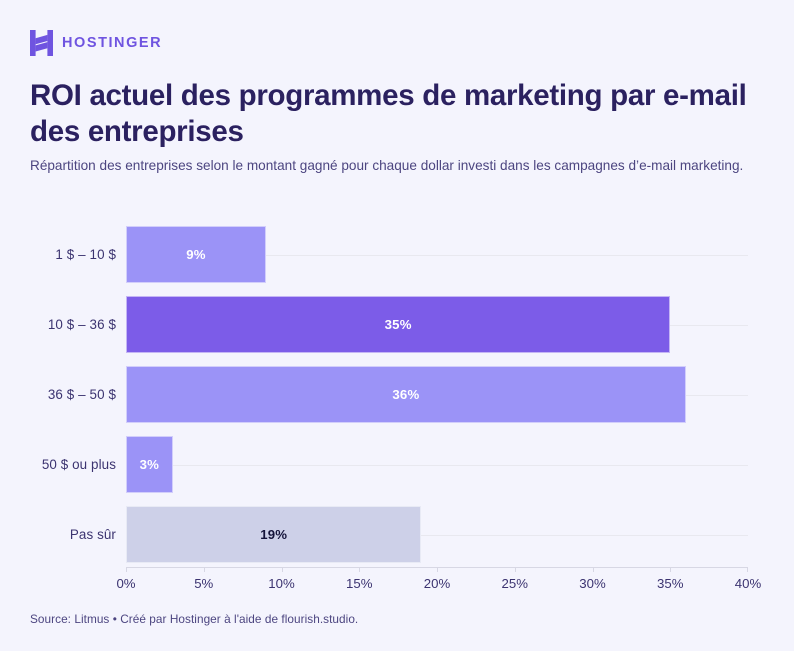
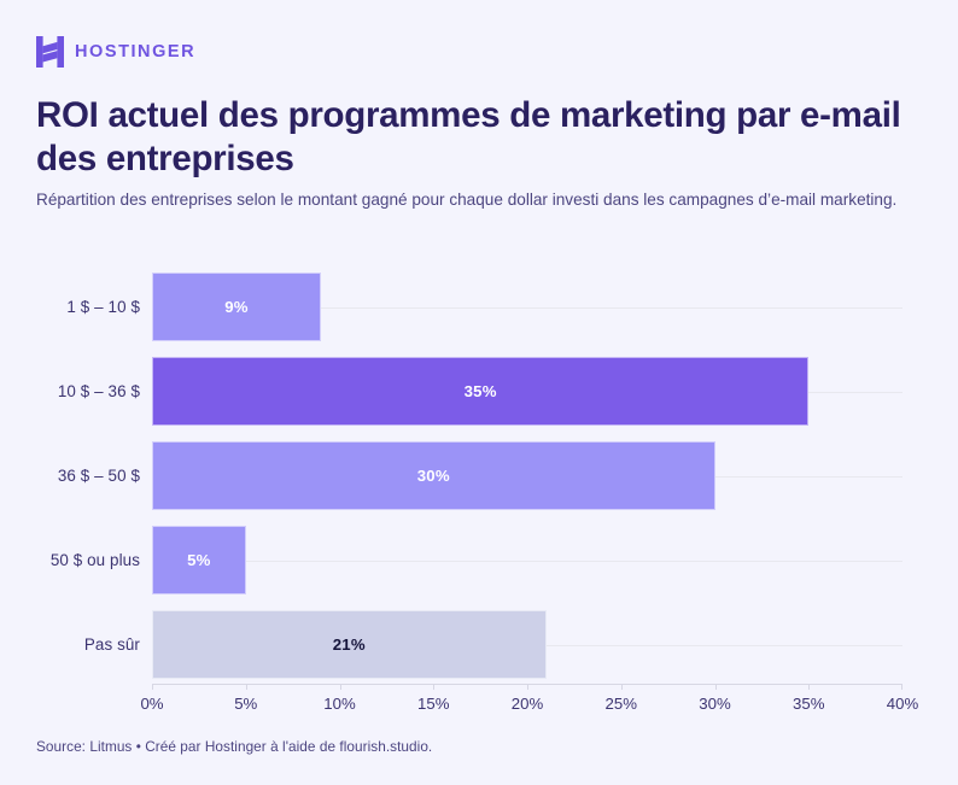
36 $ – 50 $: 36% -> 30%
50 $ ou plus: 3% -> 5%
Pas sûr: 19% -> 21%
